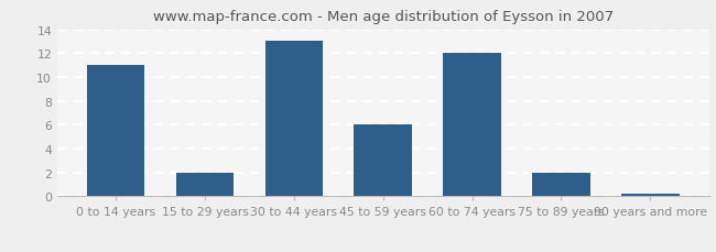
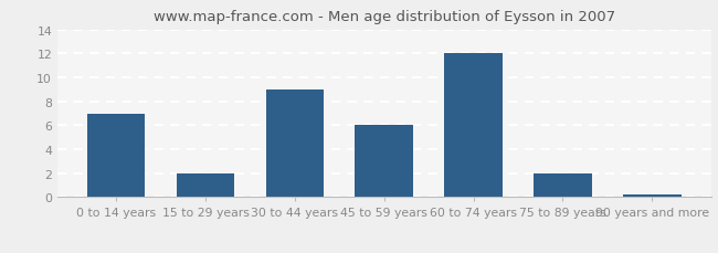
0 to 14 years: 11.0 -> 7.0
30 to 44 years: 13.0 -> 9.0
